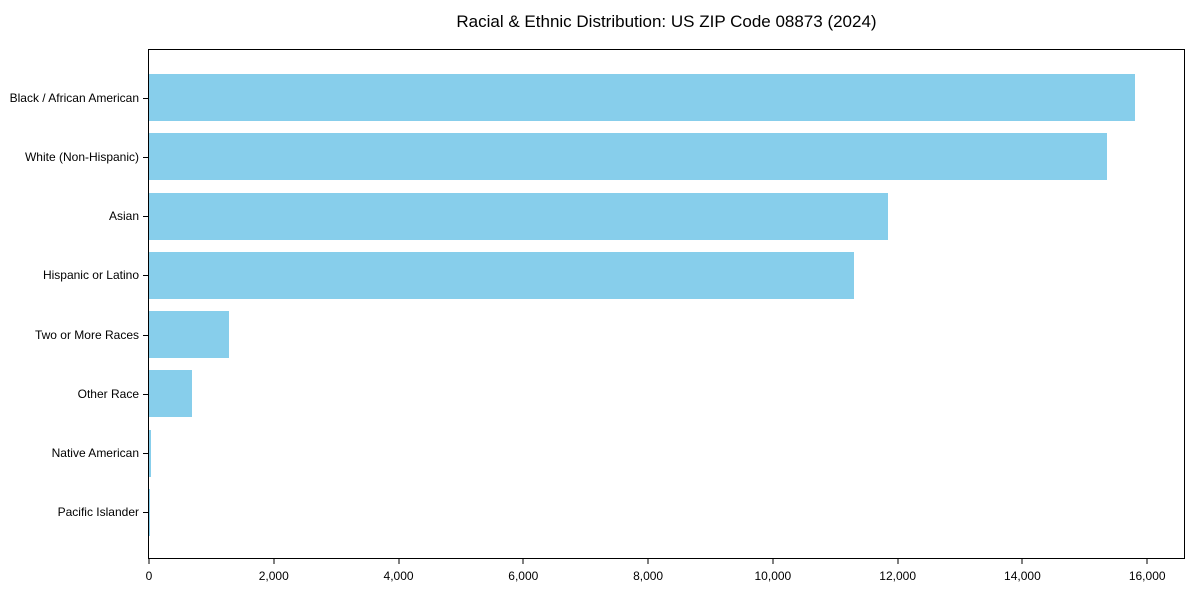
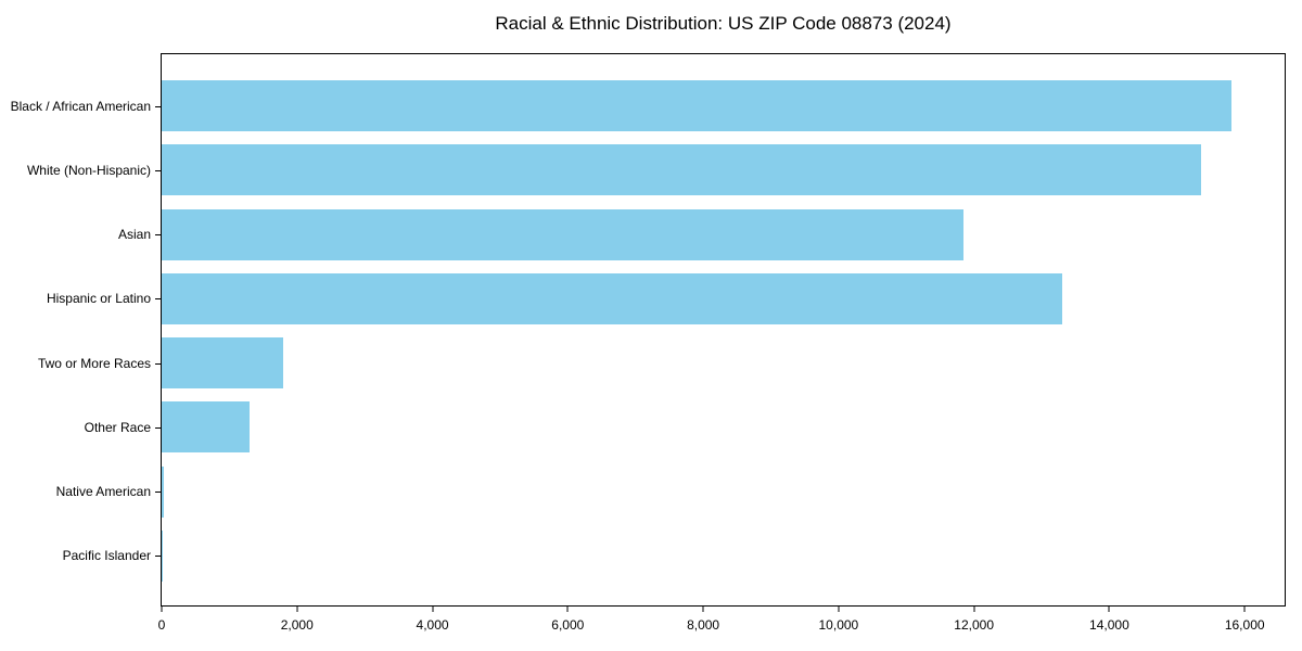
Hispanic or Latino: 11300 -> 13300
Two or More Races: 1300 -> 1800
Other Race: 700 -> 1300
